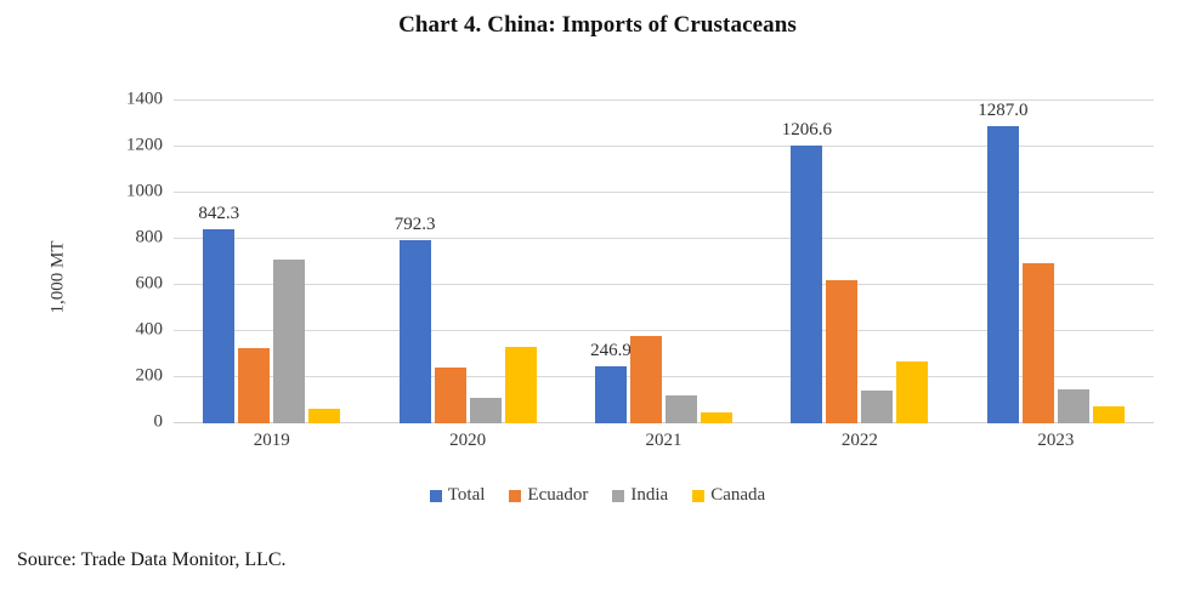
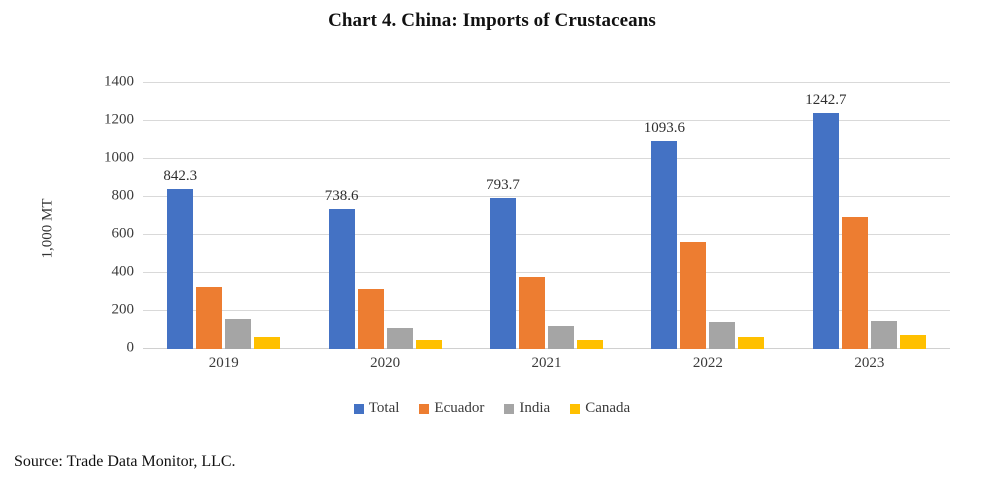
India/2019: 710 -> 160
Total/2020: 792.3 -> 738.6
Ecuador/2020: 240 -> 320
Canada/2020: 330 -> 50
Total/2021: 246.9 -> 793.7
Total/2022: 1206.6 -> 1093.6
Ecuador/2022: 620 -> 560
Canada/2022: 270 -> 60
Total/2023: 1287.0 -> 1242.7
